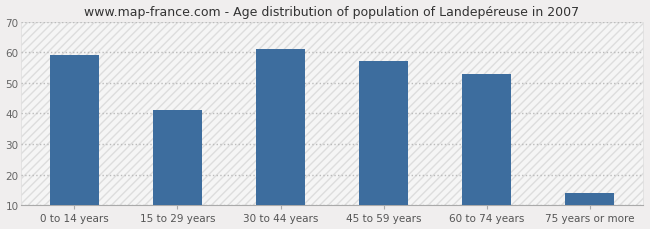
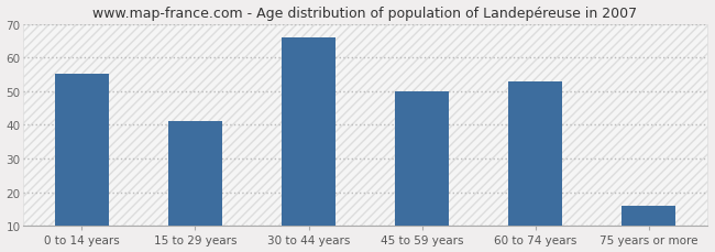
0 to 14 years: 59 -> 55
30 to 44 years: 61 -> 66
45 to 59 years: 57 -> 50
75 years or more: 14 -> 16
